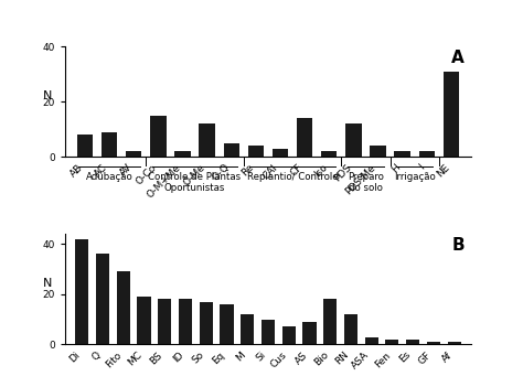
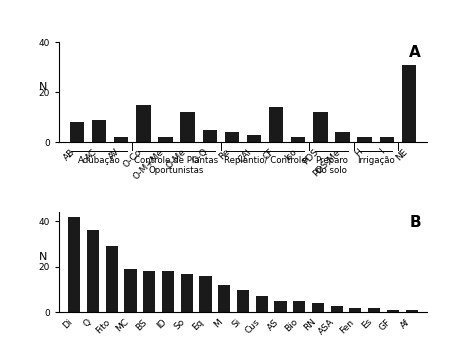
AS: 9 -> 5
Bio: 18 -> 5
RN: 12 -> 4
